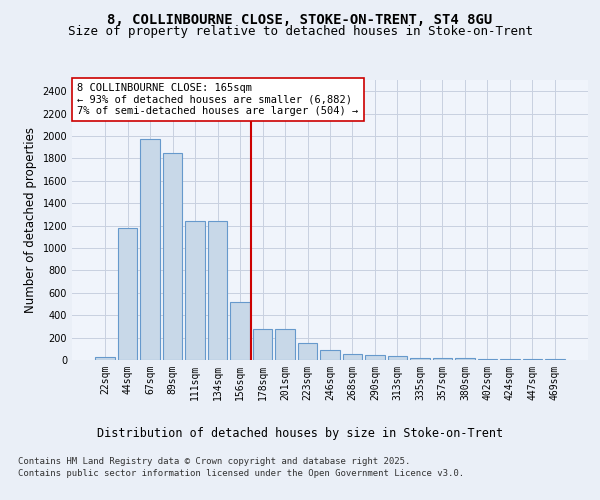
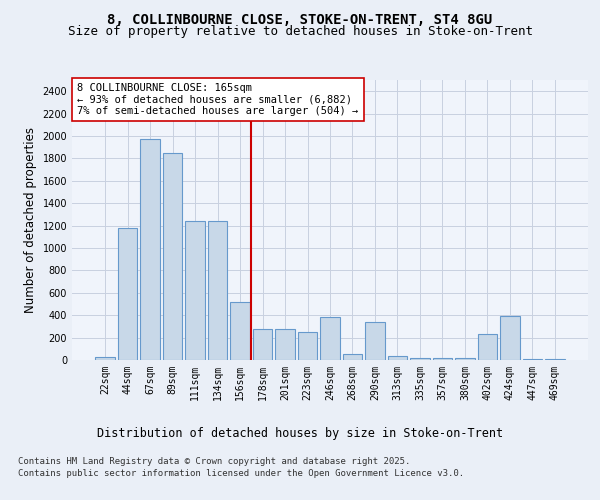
223sqm: 160 -> 250
246sqm: 90 -> 380
290sqm: 40 -> 340
402sqm: 0 -> 230
424sqm: 0 -> 390
